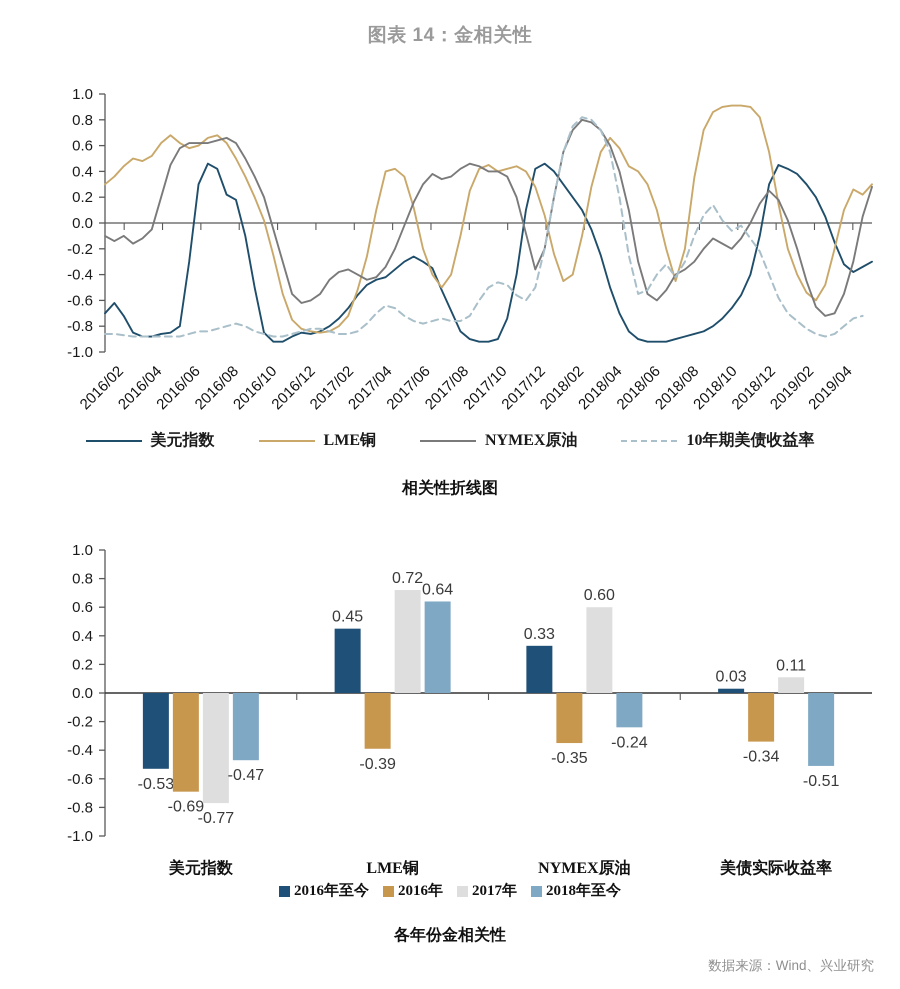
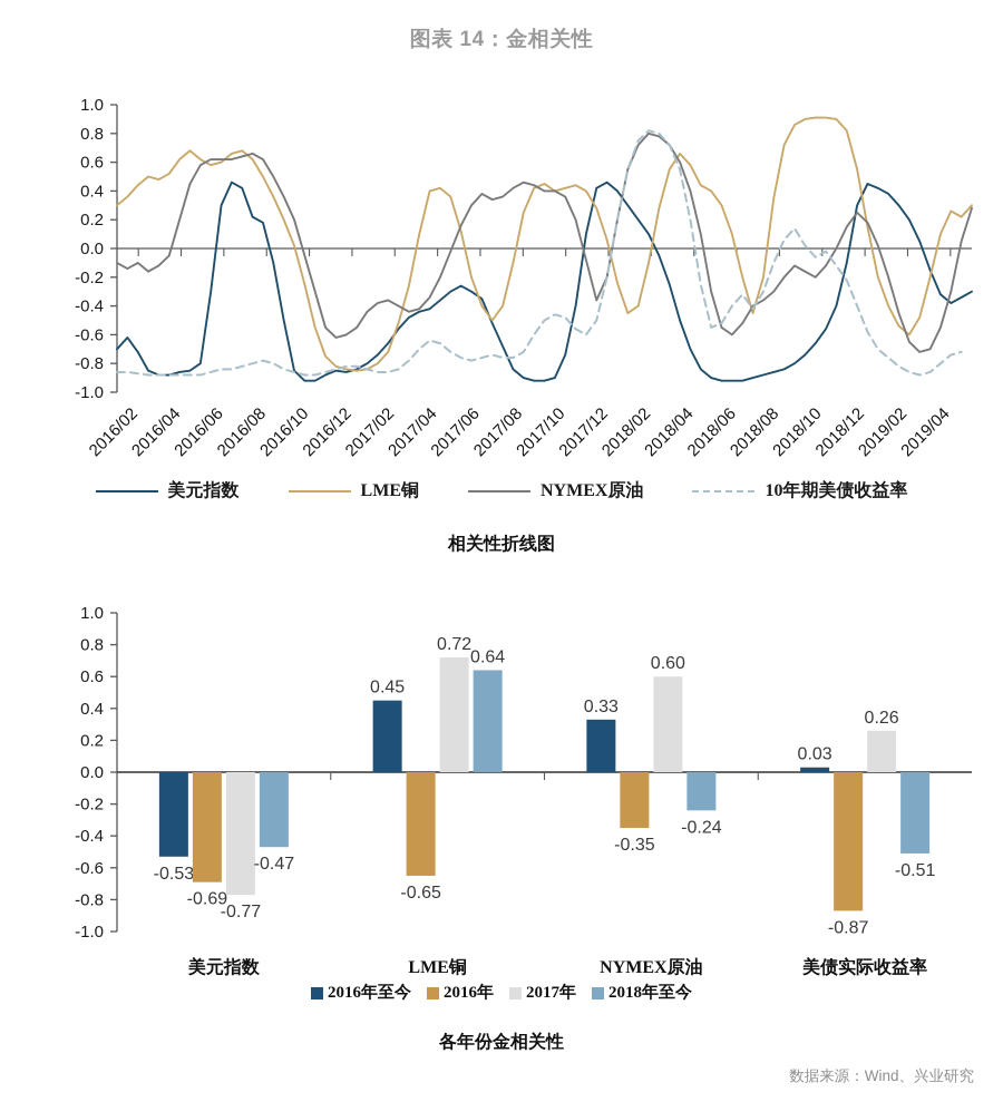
各年份金相关性/2016年/LME铜: -0.39 -> -0.65
各年份金相关性/2016年/美债实际收益率: -0.34 -> -0.87
各年份金相关性/2017年/美债实际收益率: 0.11 -> 0.26
